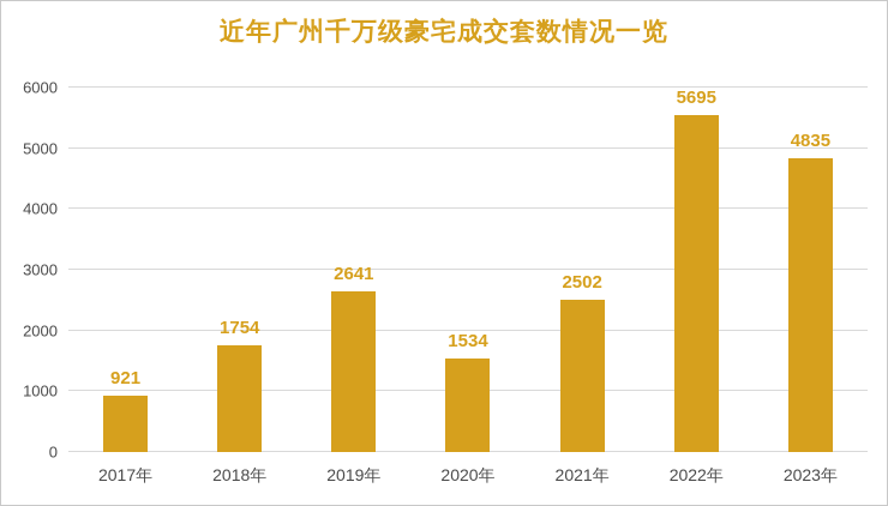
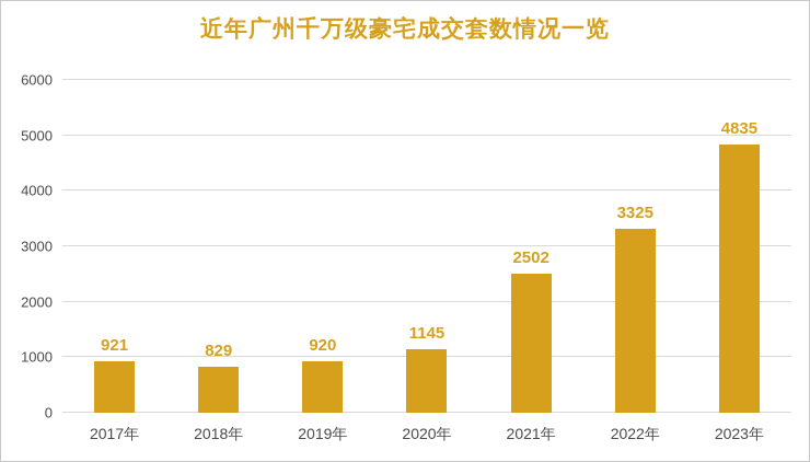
2018年: 1754 -> 829
2019年: 2641 -> 920
2020年: 1534 -> 1145
2022年: 5695 -> 3325
